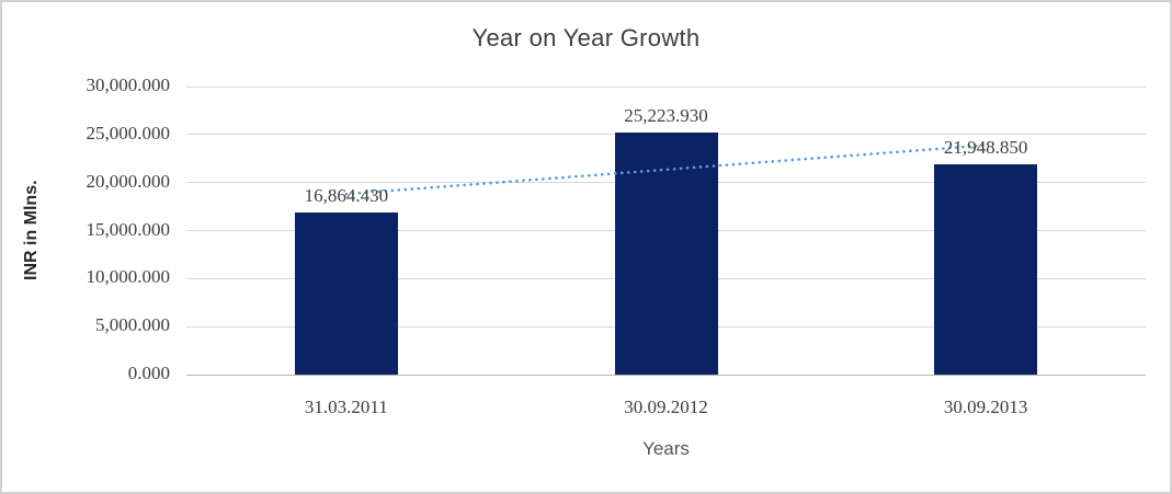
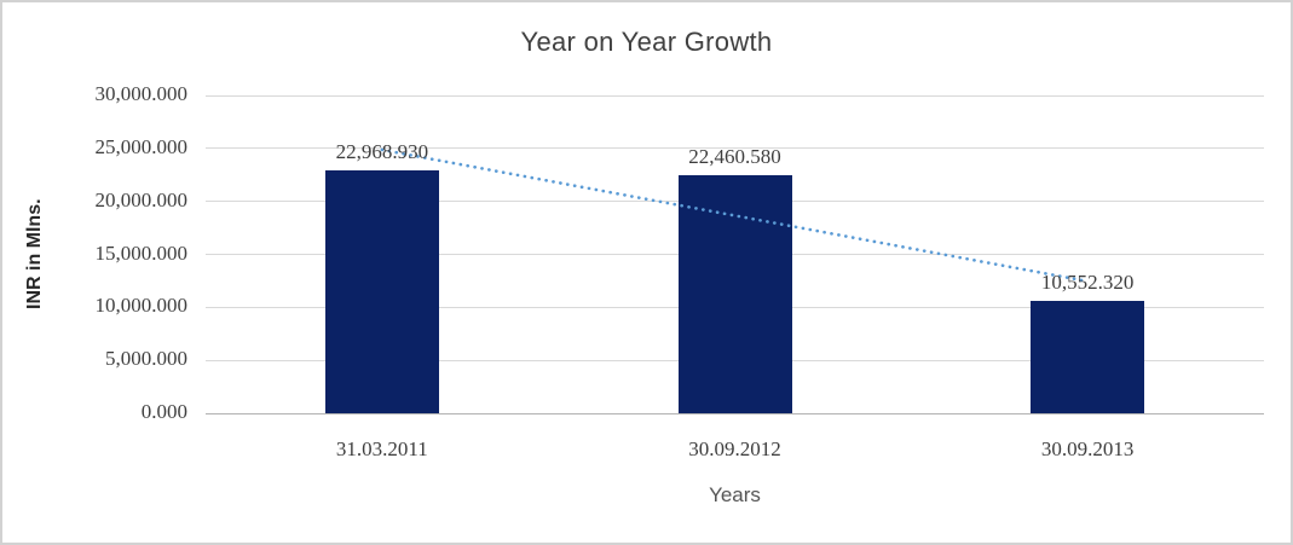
31.03.2011: 16,864.430 -> 22,968.930
30.09.2012: 25,223.930 -> 22,460.580
30.09.2013: 21,948.850 -> 10,552.320
